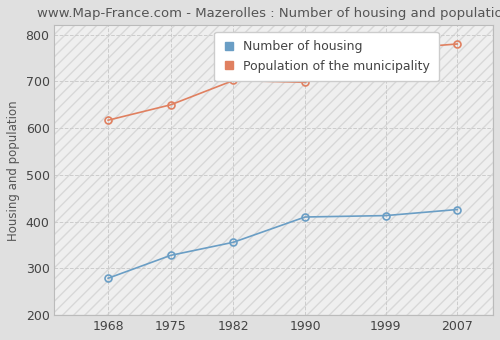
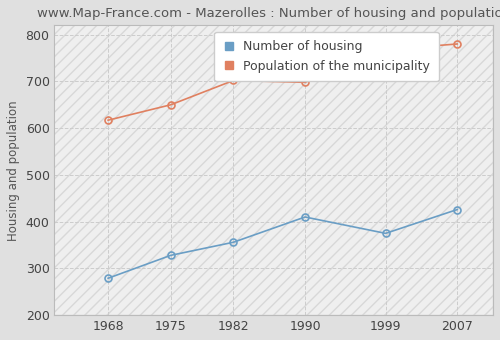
Number of housing/1999: 413 -> 375
